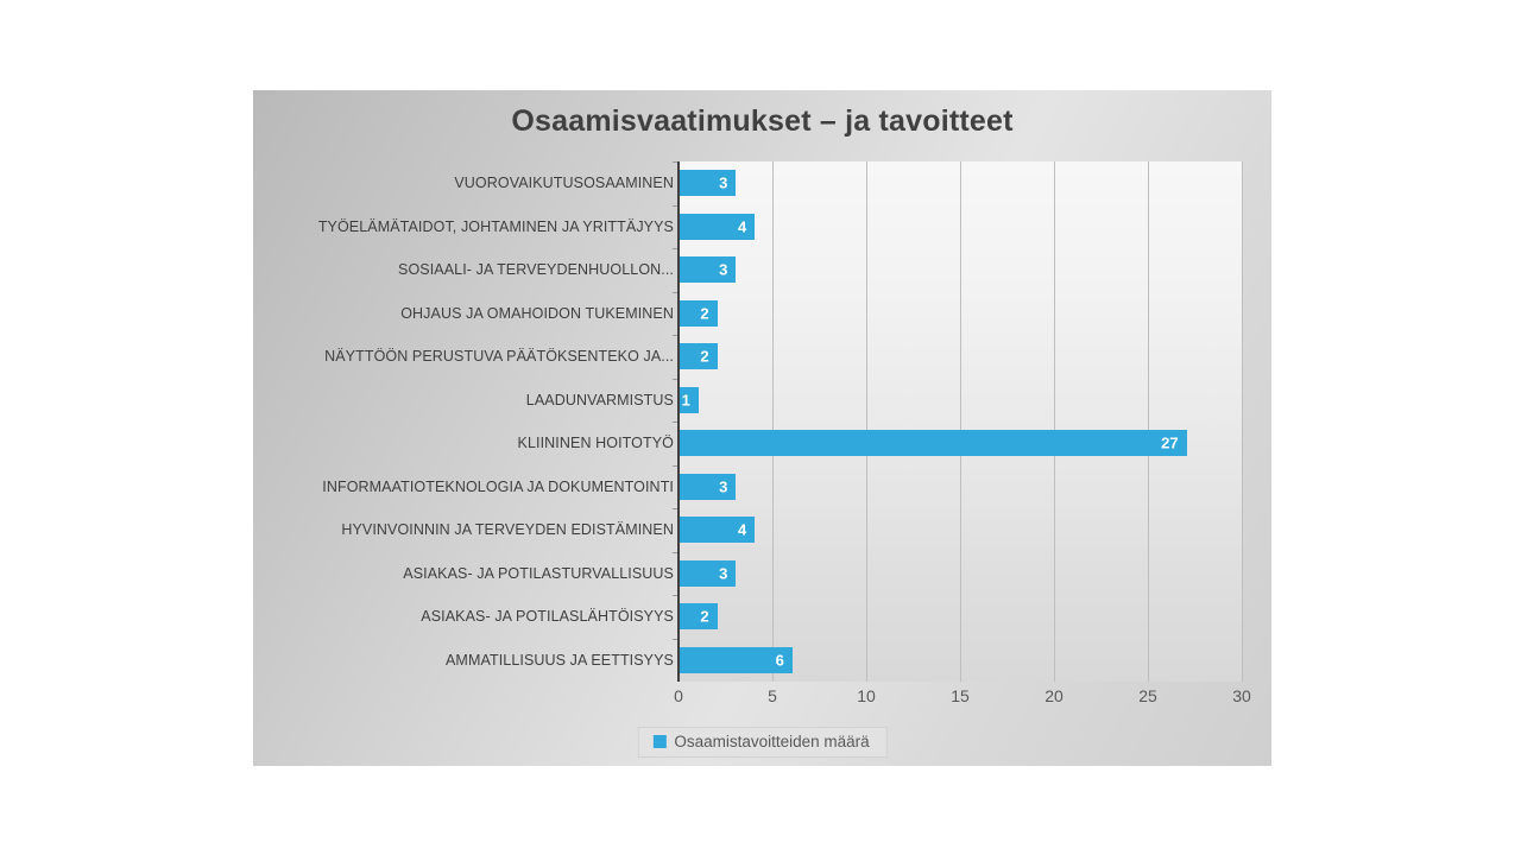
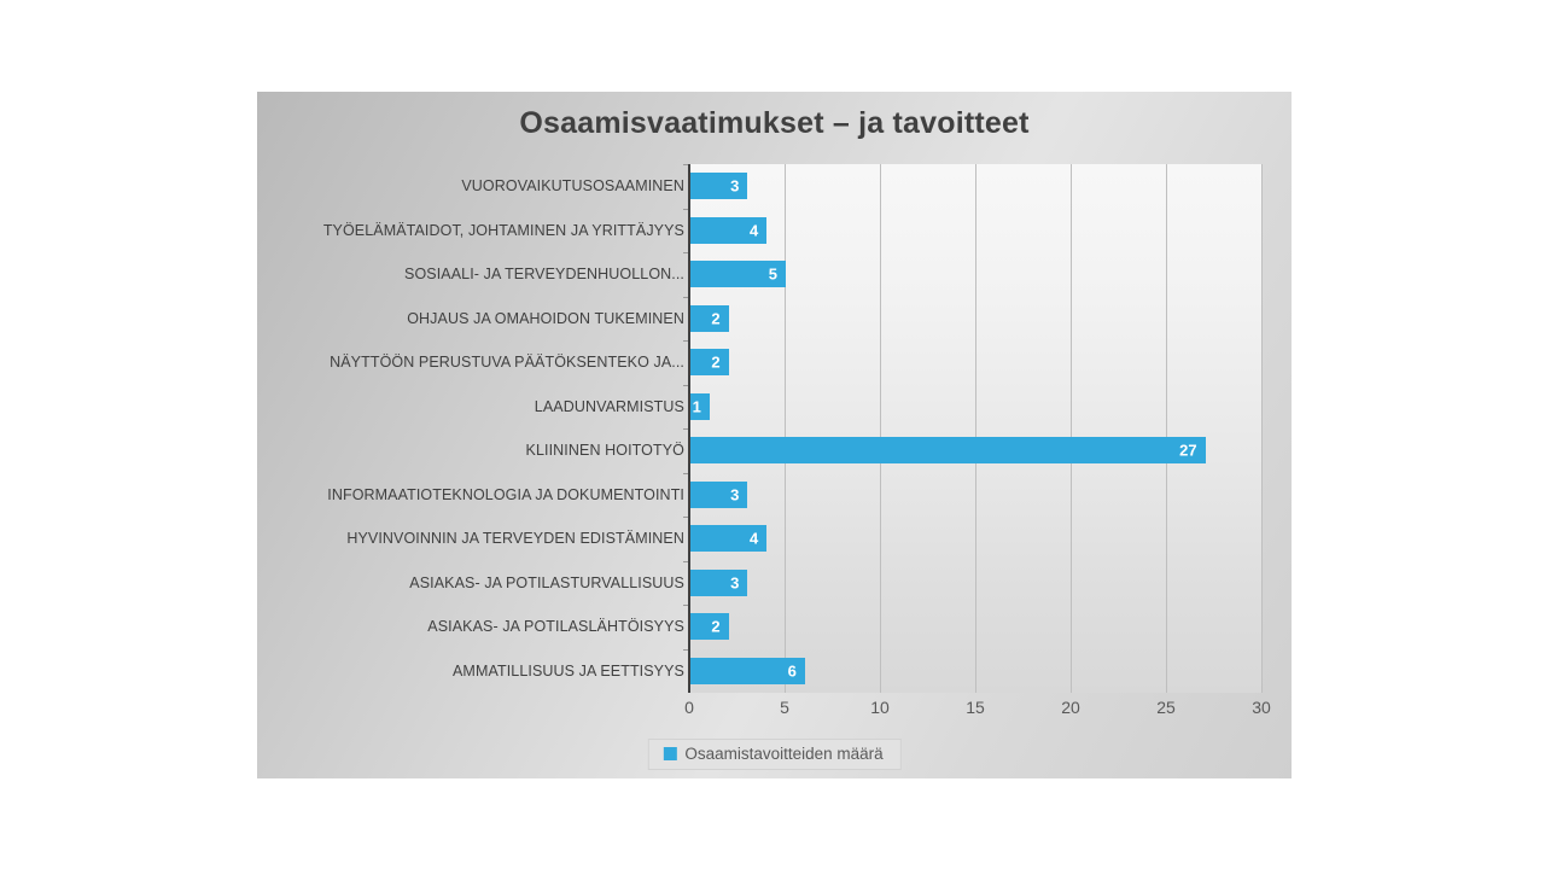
SOSIAALI- JA TERVEYDENHUOLLON...: 3 -> 5
